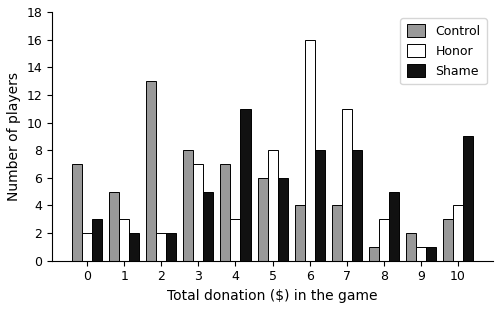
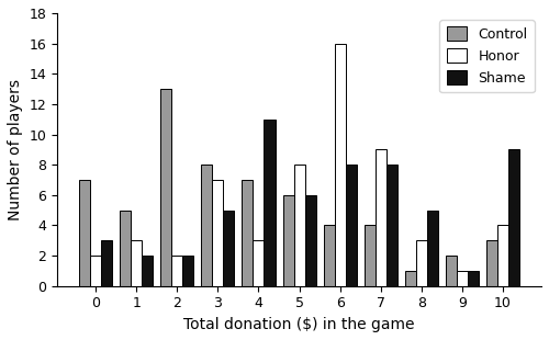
Honor/7: 11 -> 9
